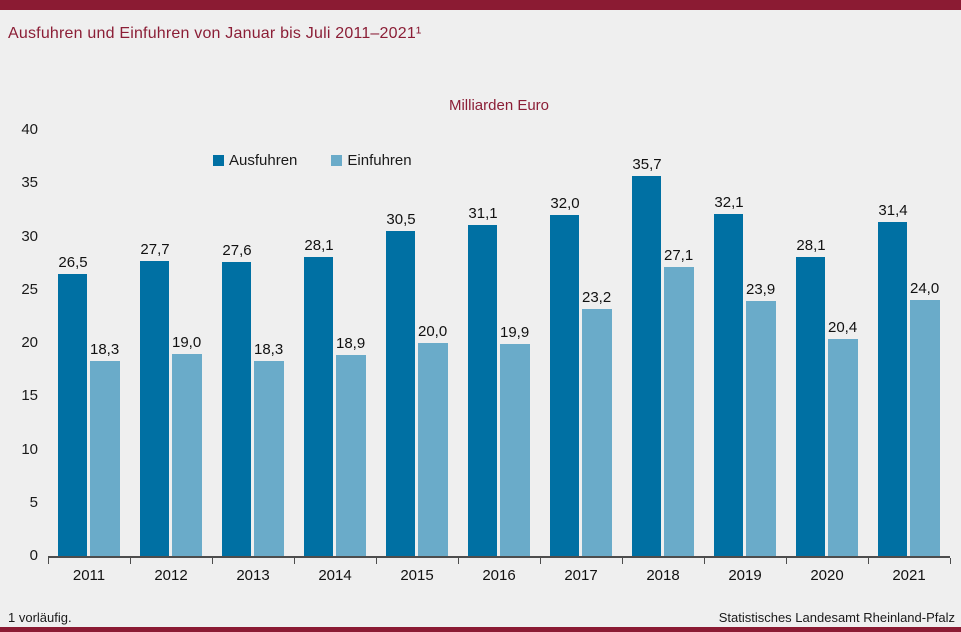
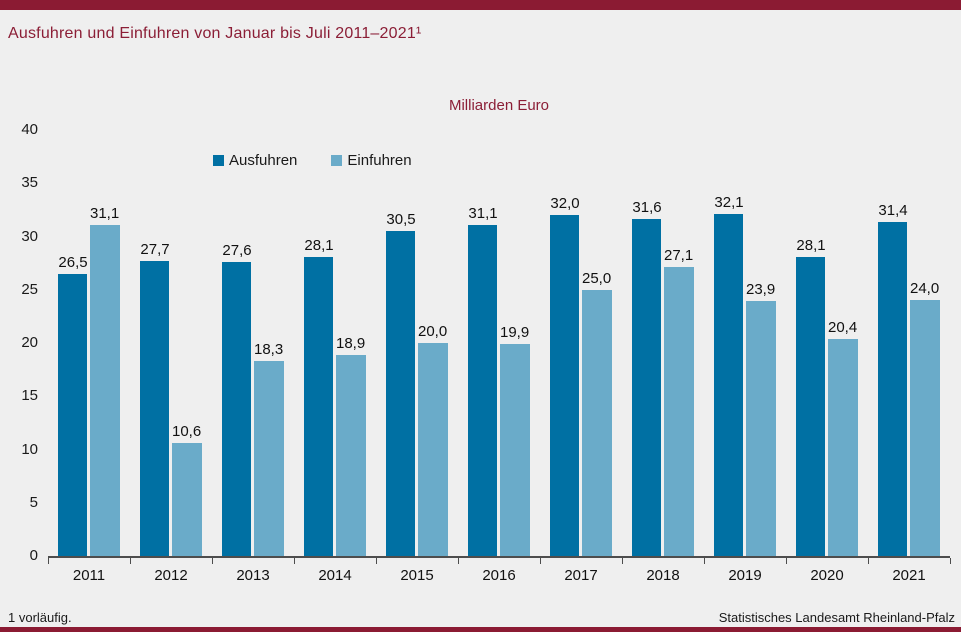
Einfuhren/2011: 18,3 -> 31,1
Einfuhren/2012: 19,0 -> 10,6
Einfuhren/2017: 23,2 -> 25,0
Ausfuhren/2018: 35,7 -> 31,6
